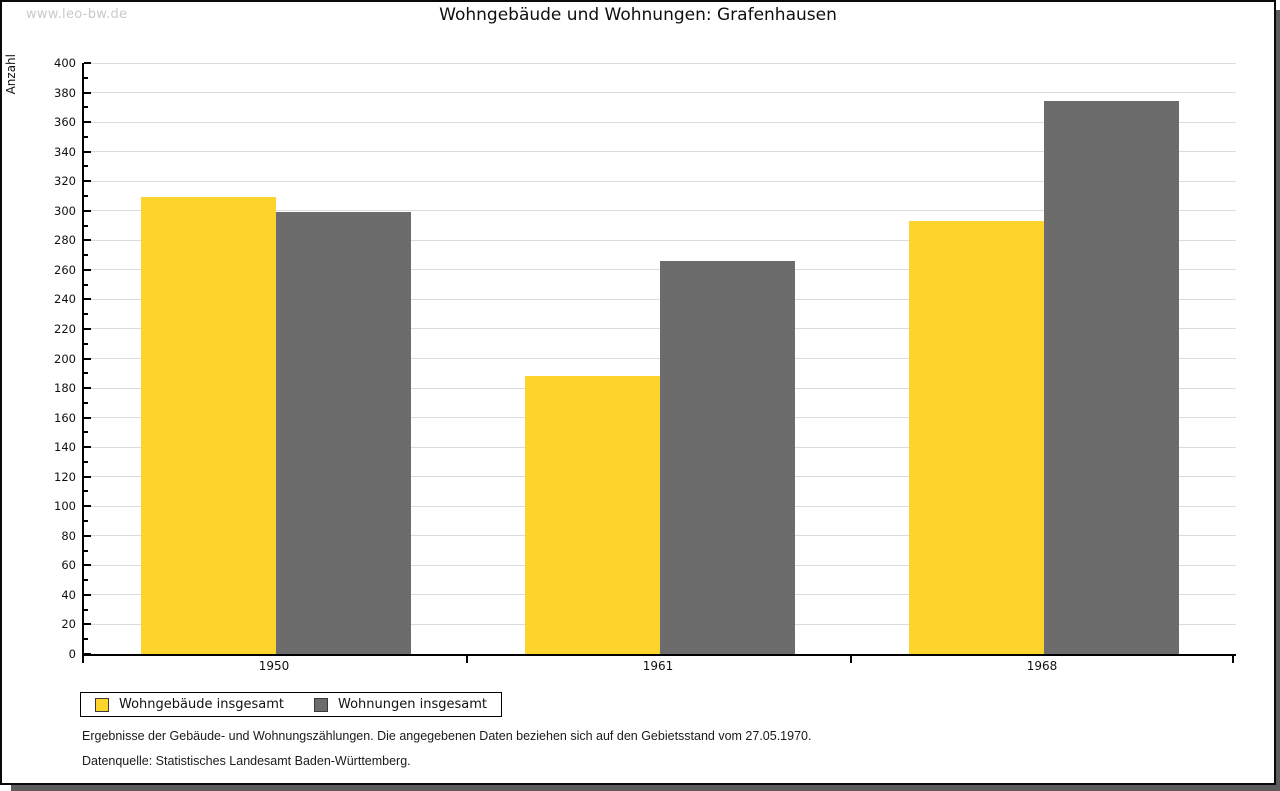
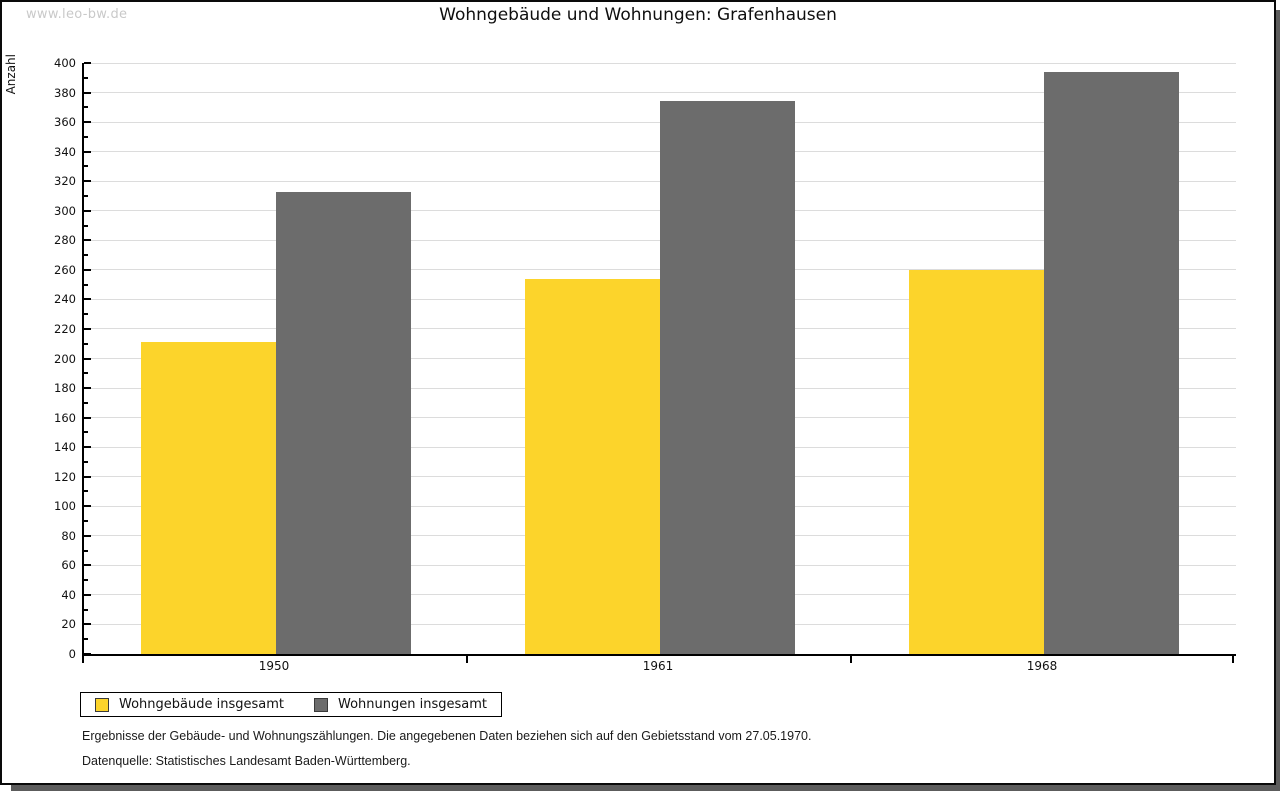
Wohngebäude insgesamt/1950: 309 -> 211
Wohnungen insgesamt/1950: 299 -> 313
Wohngebäude insgesamt/1961: 188 -> 254
Wohnungen insgesamt/1961: 266 -> 374
Wohngebäude insgesamt/1968: 293 -> 260
Wohnungen insgesamt/1968: 374 -> 394
